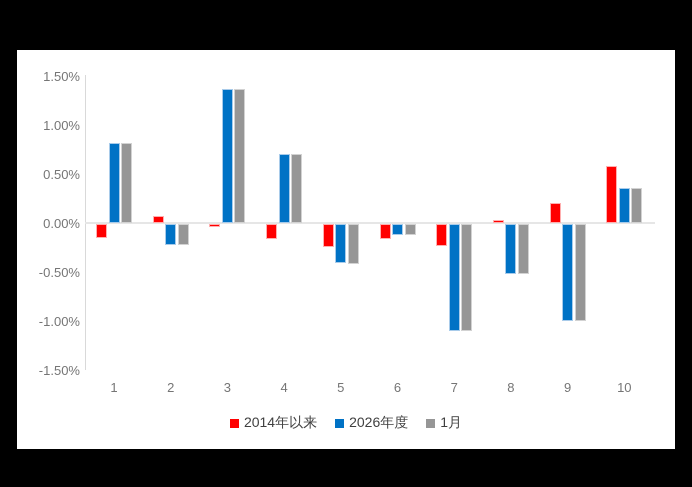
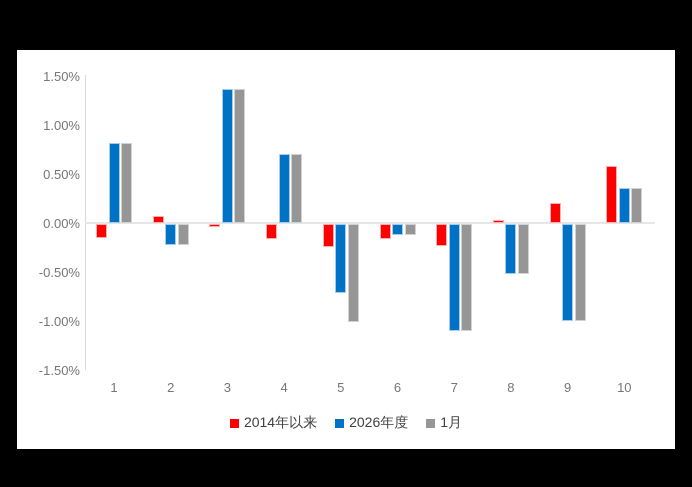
2026年度/5: -0.4% -> -0.7%
1月/5: -0.4% -> -1.0%
